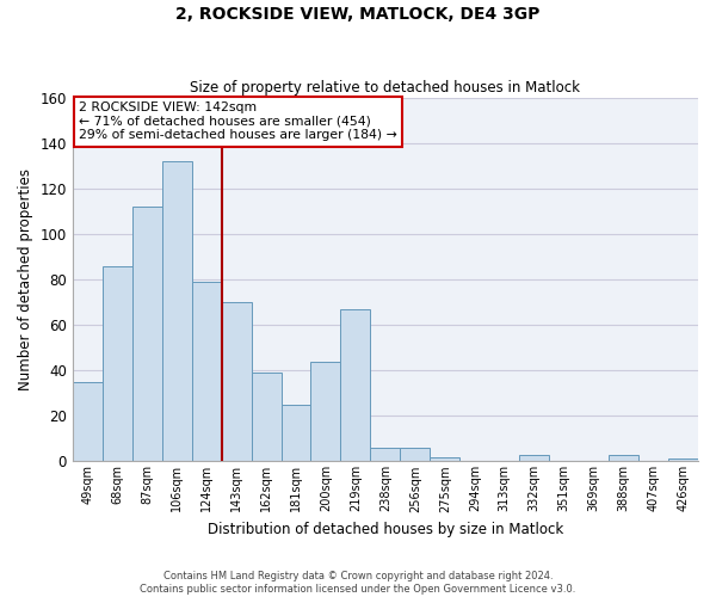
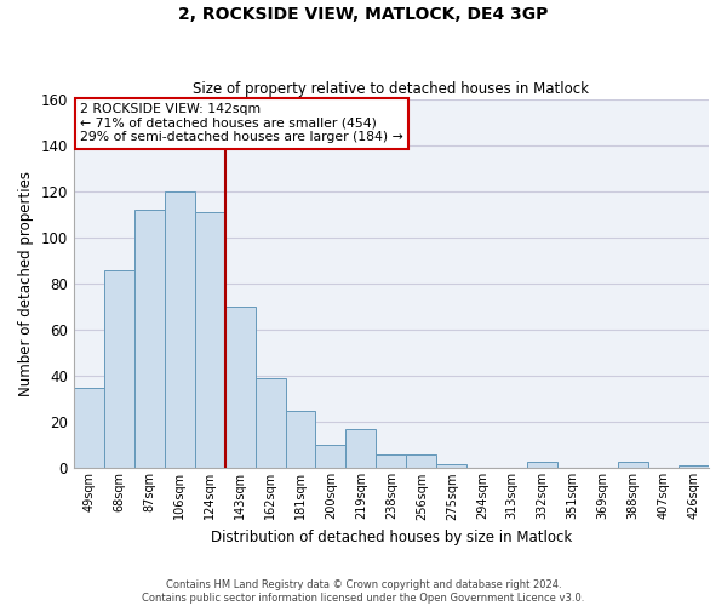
106sqm: 132 -> 120
124sqm: 79 -> 111
200sqm: 44 -> 10
219sqm: 67 -> 17
